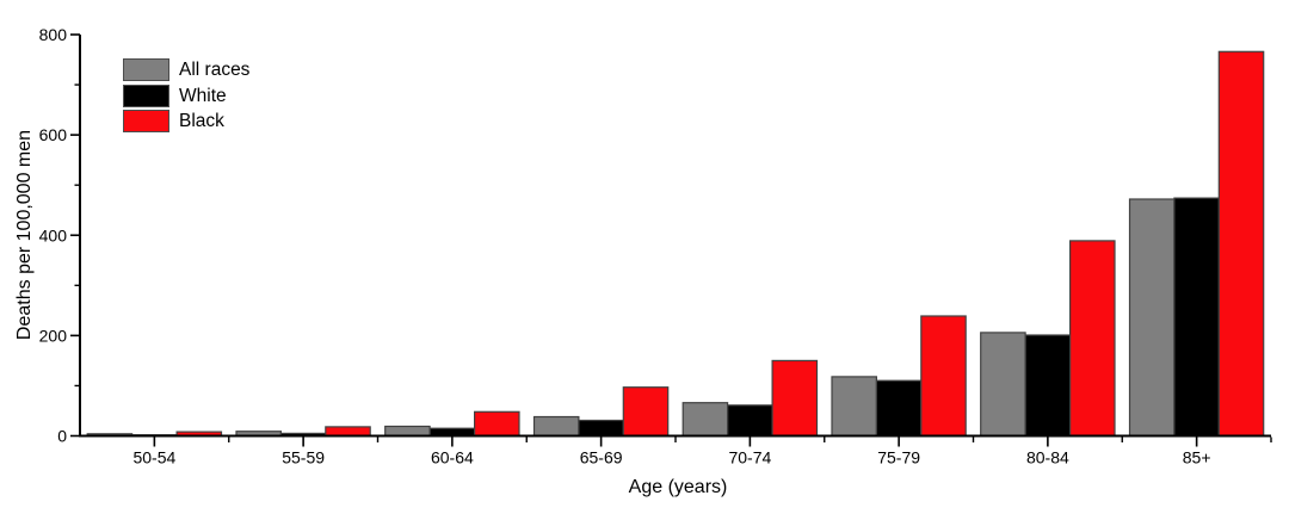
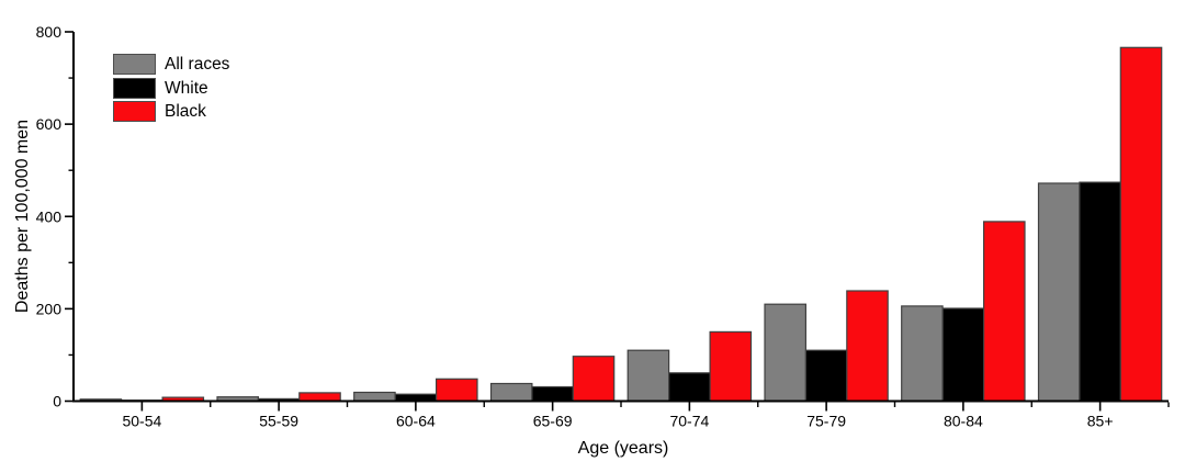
All races/70-74: 70 -> 110
All races/75-79: 120 -> 210
